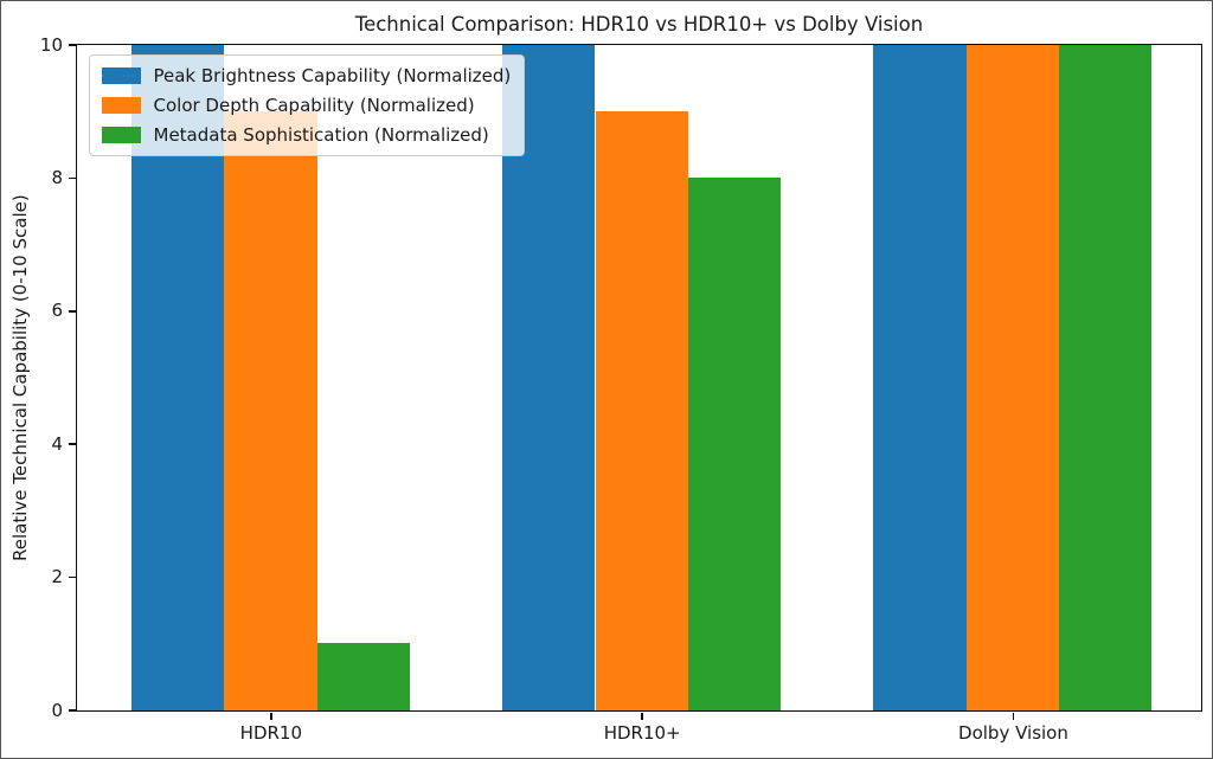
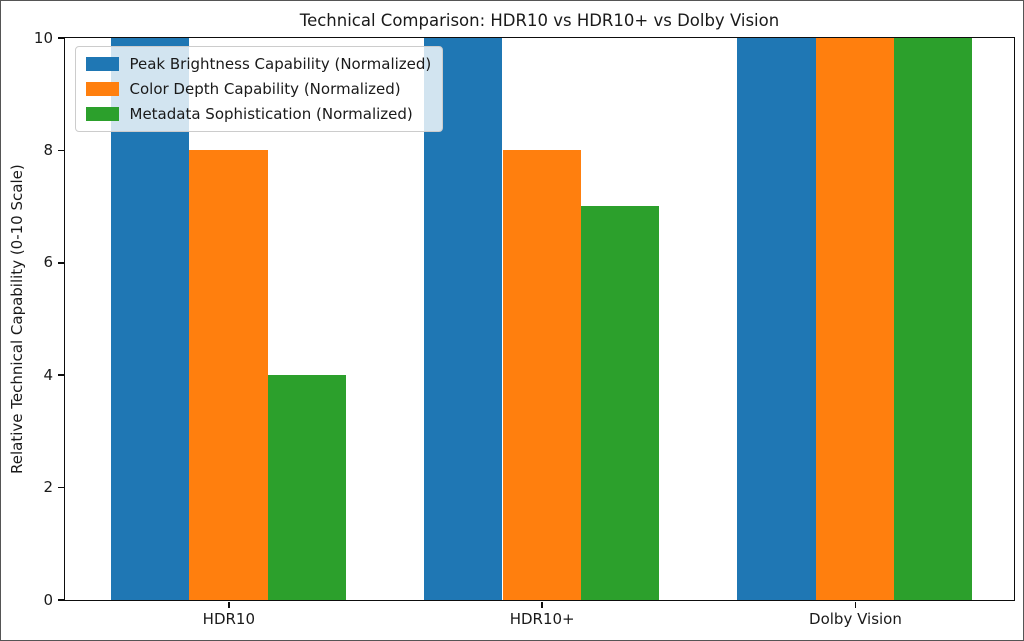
Color Depth Capability (Normalized)/HDR10: 9 -> 8
Metadata Sophistication (Normalized)/HDR10: 1 -> 4
Color Depth Capability (Normalized)/HDR10+: 9 -> 8
Metadata Sophistication (Normalized)/HDR10+: 8 -> 7
